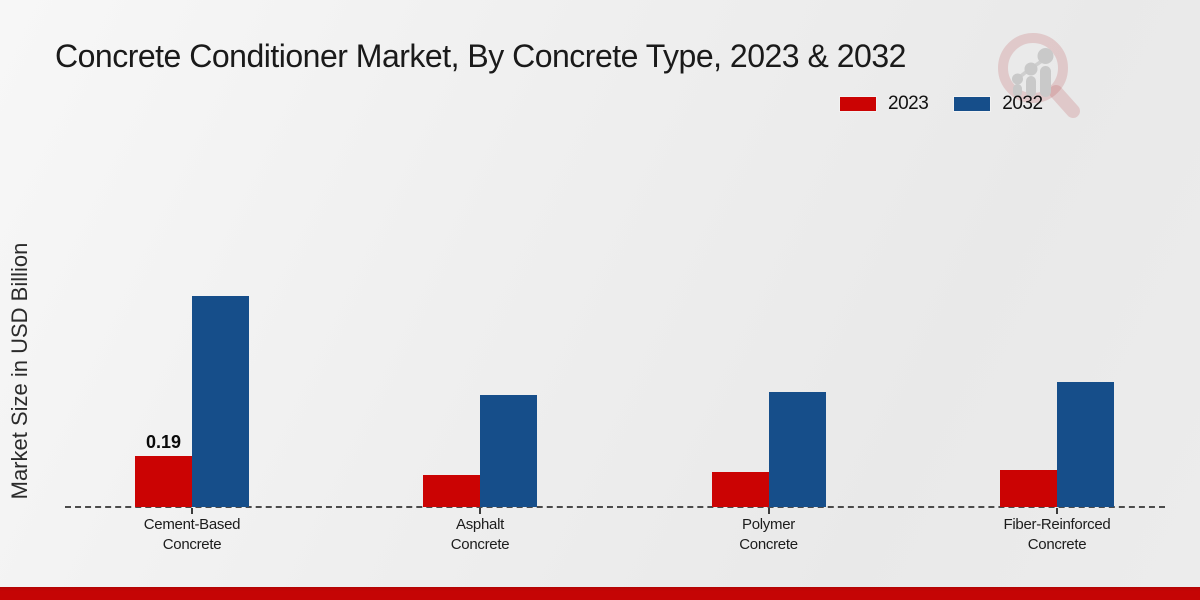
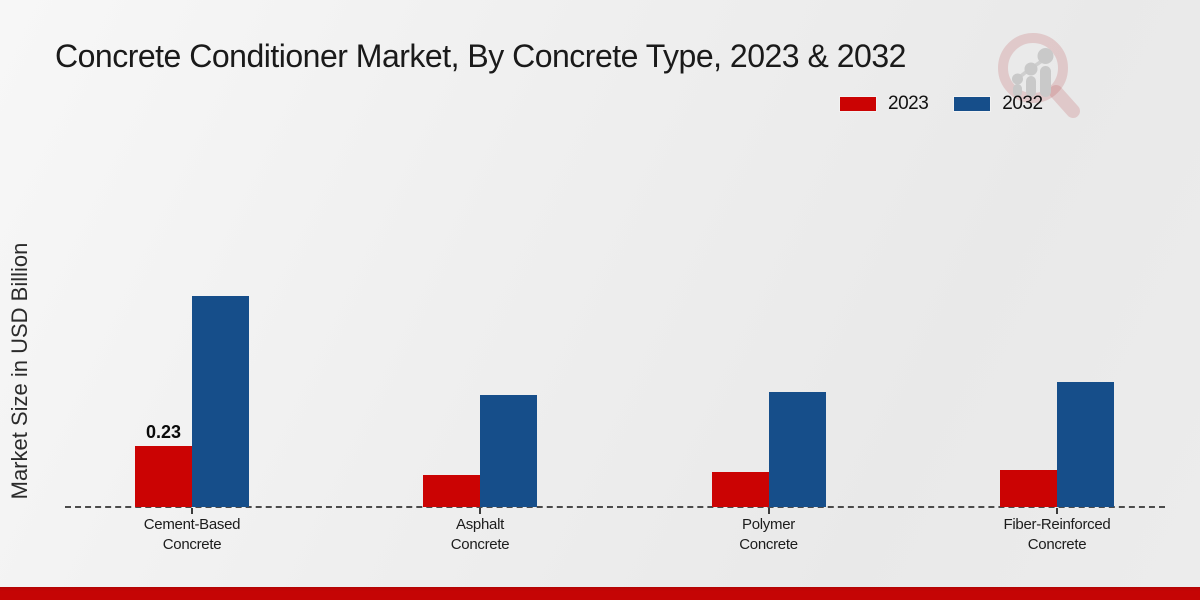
2023/Cement-Based Concrete: 0.19 -> 0.23
